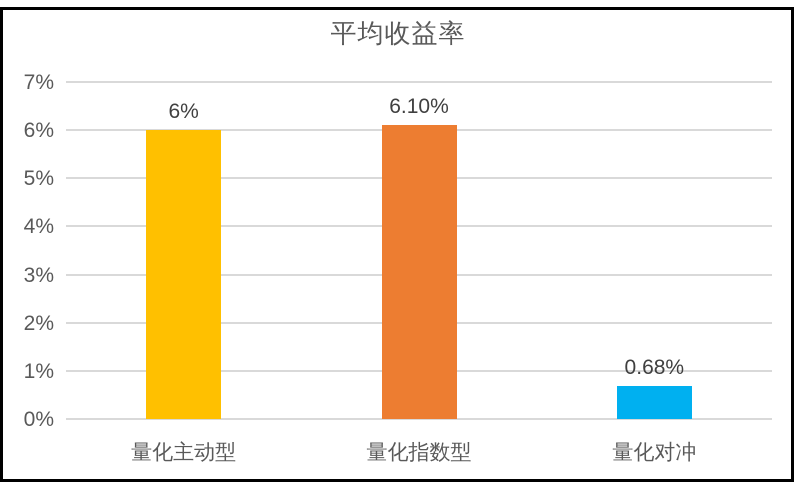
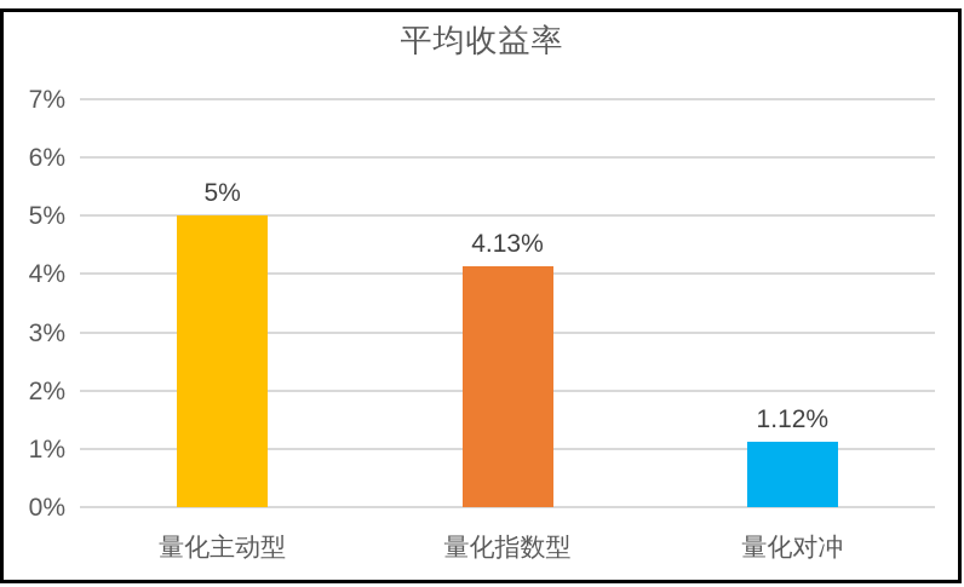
量化主动型: 6% -> 5%
量化指数型: 6.10% -> 4.13%
量化对冲: 0.68% -> 1.12%
